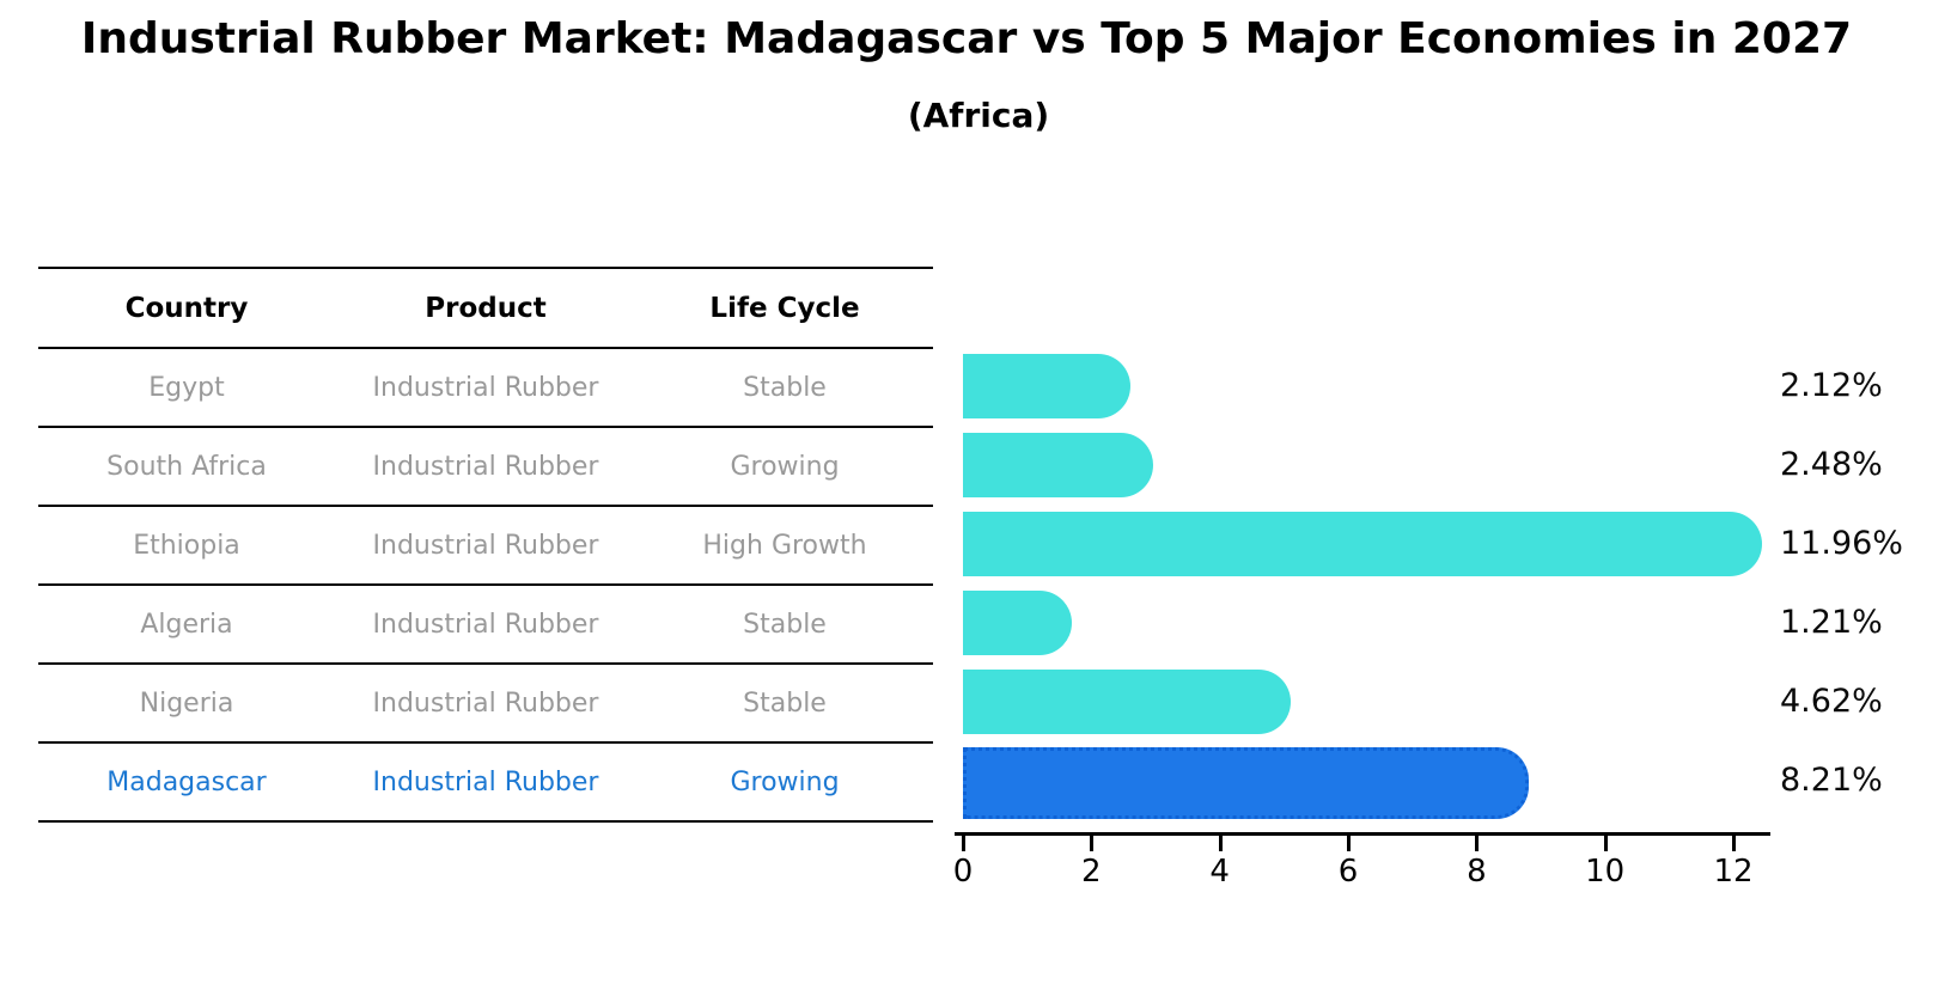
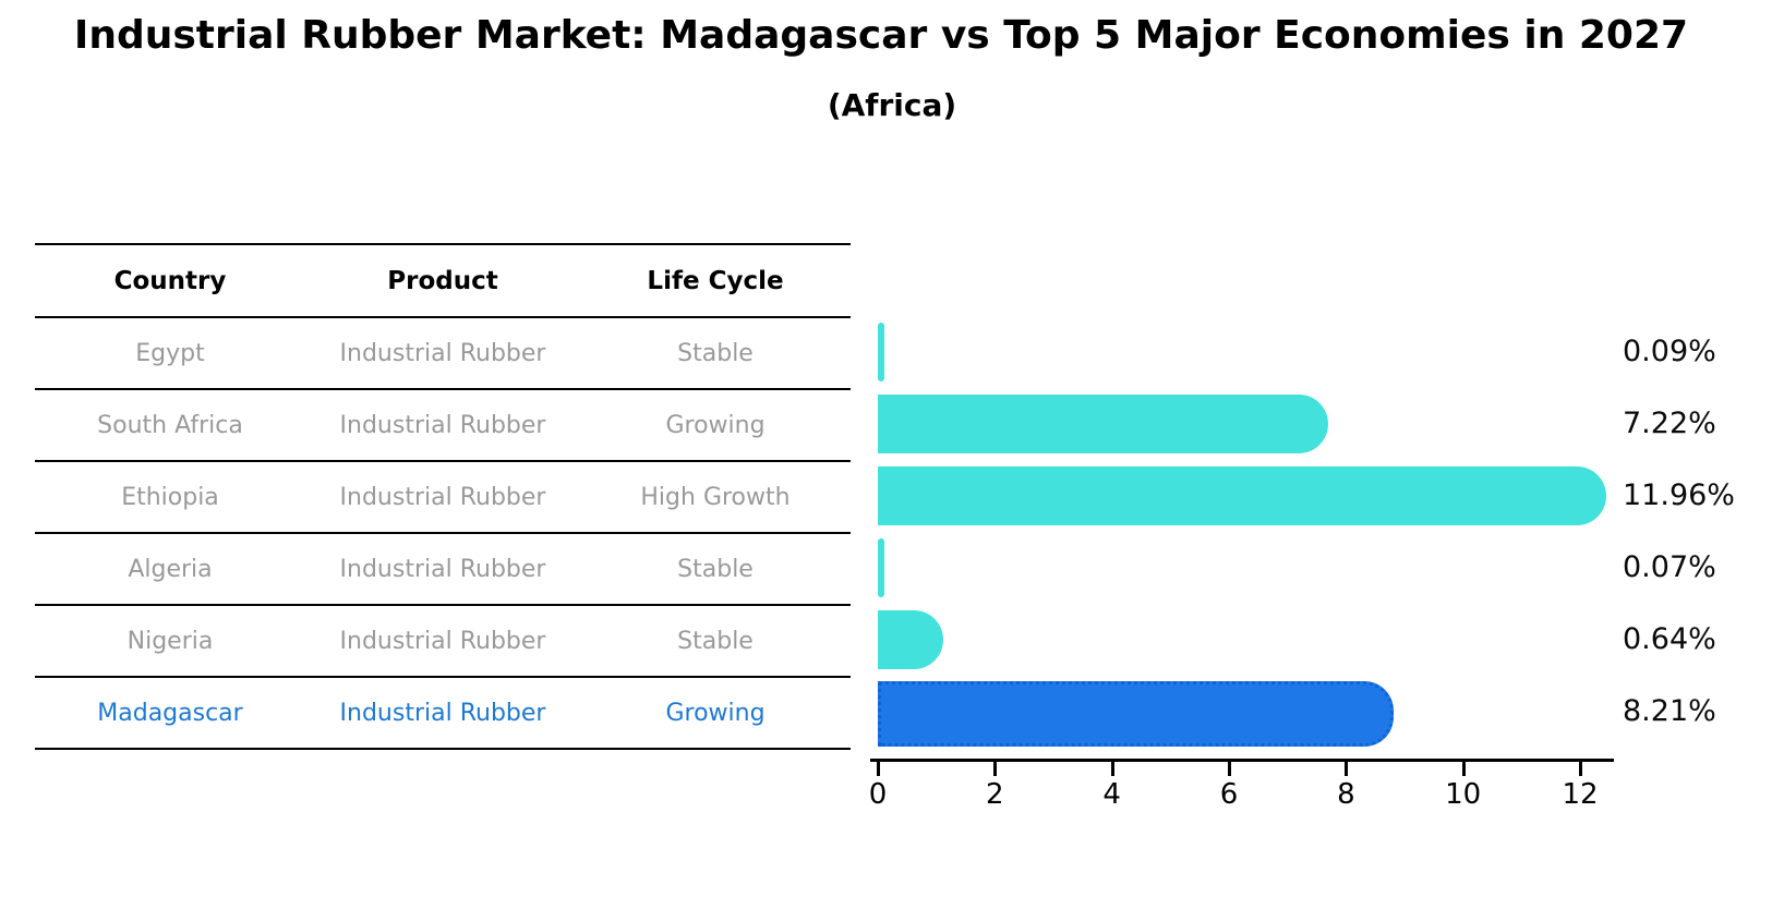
Egypt: 2.12% -> 0.09%
South Africa: 2.48% -> 7.22%
Algeria: 1.21% -> 0.07%
Nigeria: 4.62% -> 0.64%
